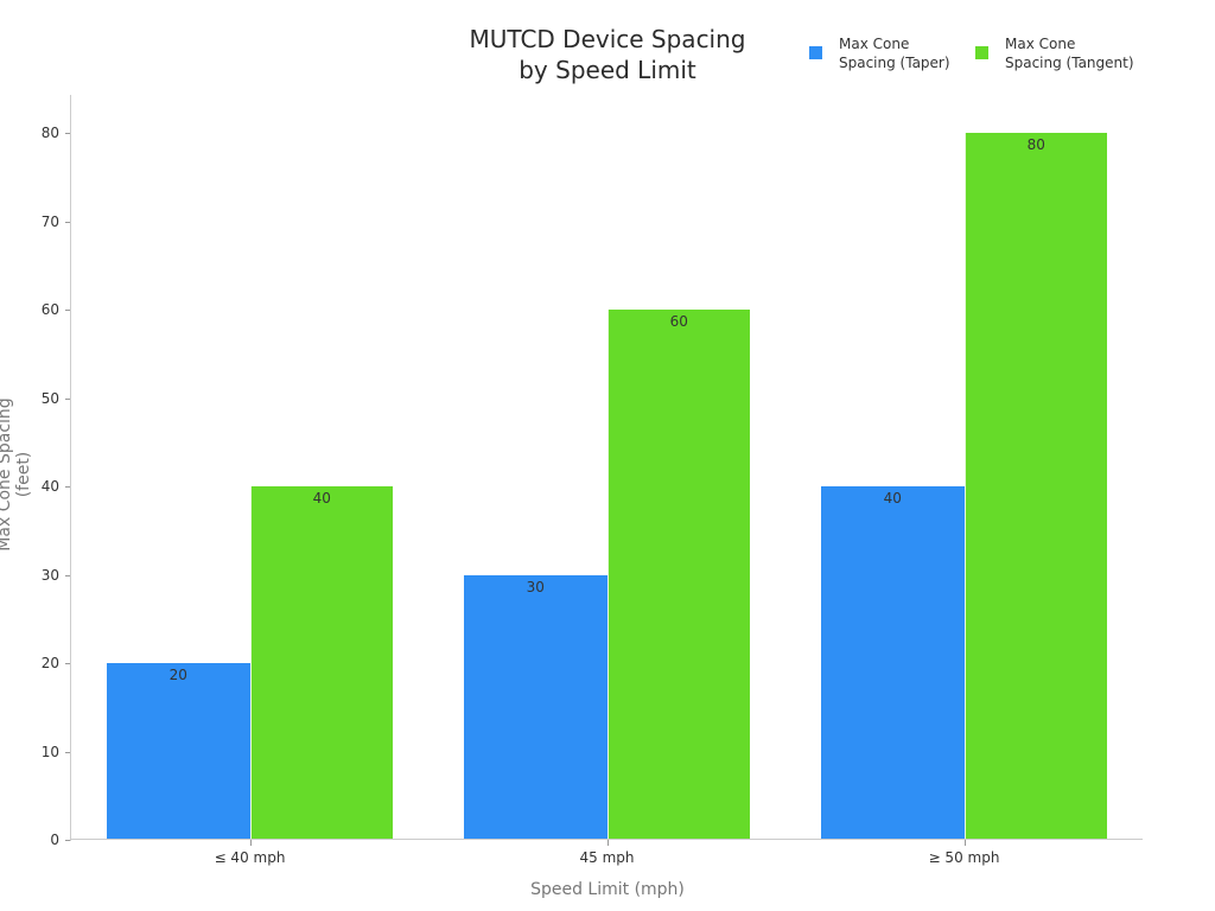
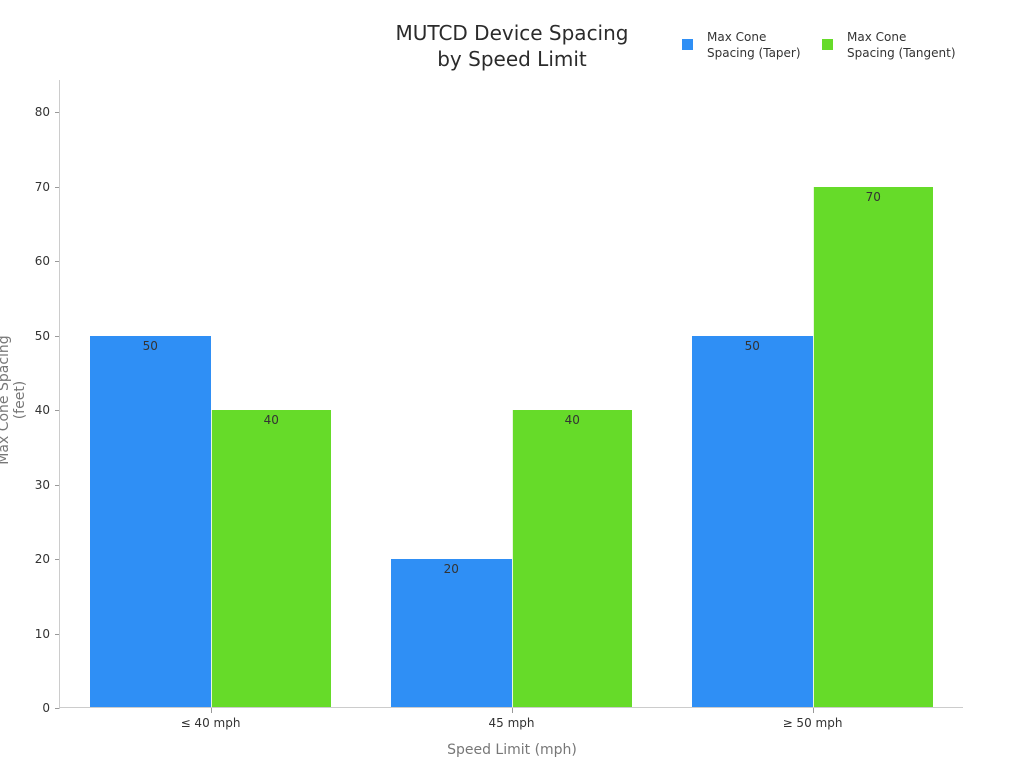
Max Cone Spacing (Taper)/≤ 40 mph: 20 -> 50
Max Cone Spacing (Taper)/45 mph: 30 -> 20
Max Cone Spacing (Tangent)/45 mph: 60 -> 40
Max Cone Spacing (Taper)/≥ 50 mph: 40 -> 50
Max Cone Spacing (Tangent)/≥ 50 mph: 80 -> 70
